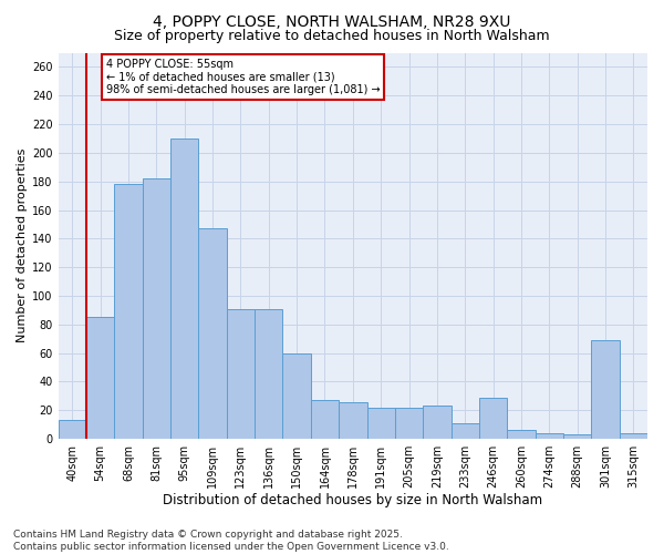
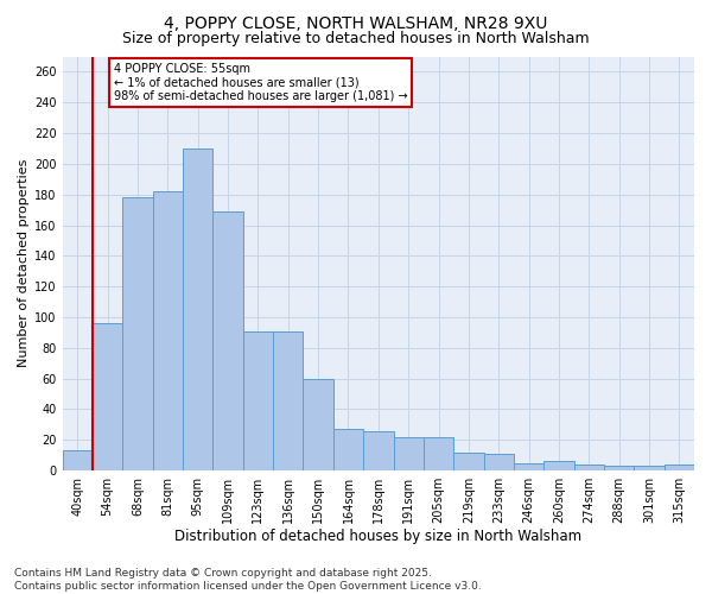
54sqm: 85 -> 96
109sqm: 147 -> 169
219sqm: 23 -> 12
246sqm: 29 -> 5
301sqm: 69 -> 3
